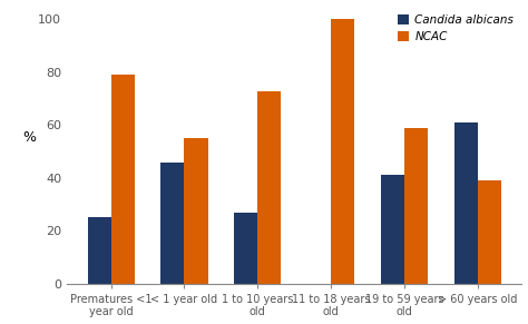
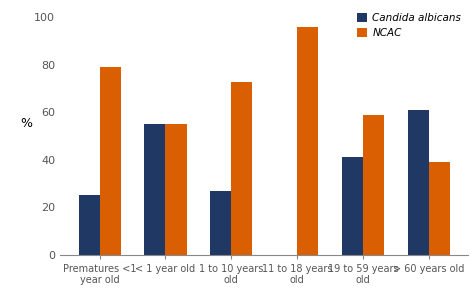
Candida albicans/< 1 year old: 46 -> 55
NCAC/11 to 18 years old: 100 -> 96
